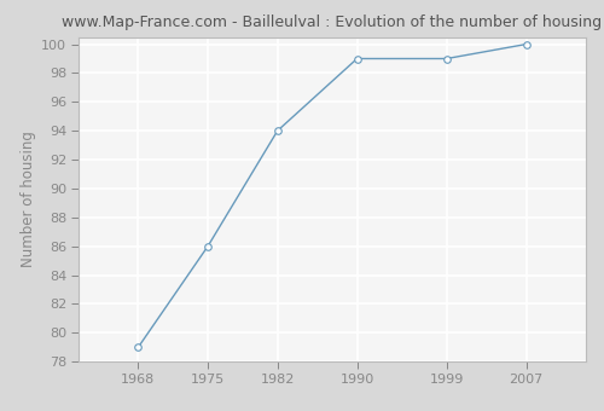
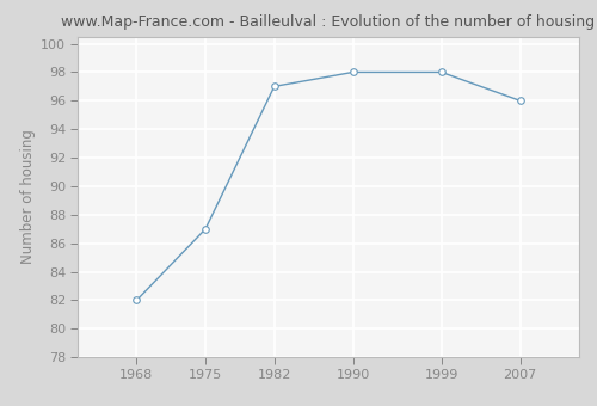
1968: 79 -> 82
1975: 86 -> 87
1982: 94 -> 97
1990: 99 -> 98
1999: 99 -> 98
2007: 100 -> 96
